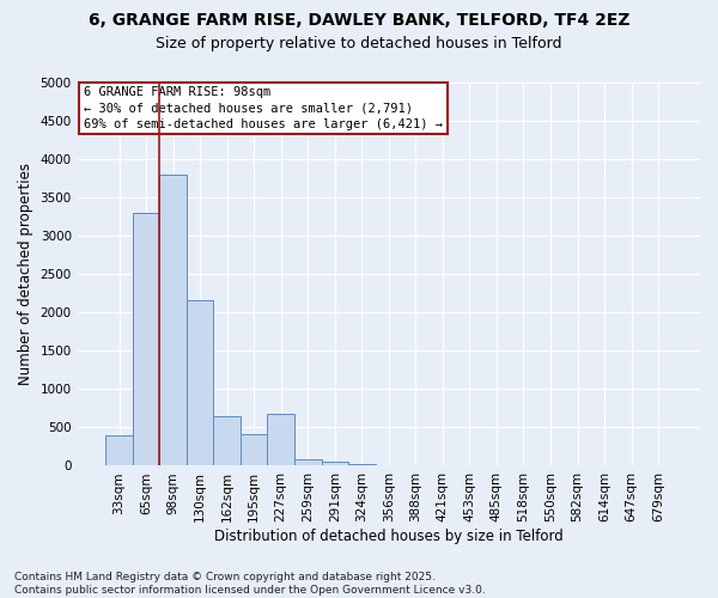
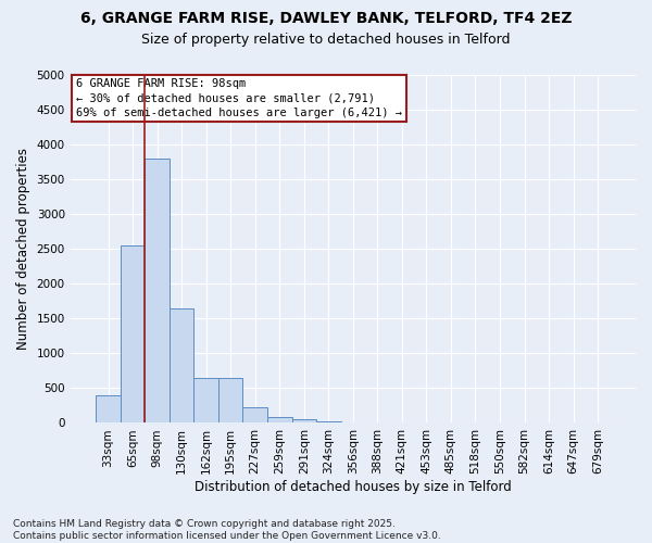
65sqm: 3300 -> 2550
130sqm: 2160 -> 1650
195sqm: 420 -> 640
227sqm: 680 -> 230
